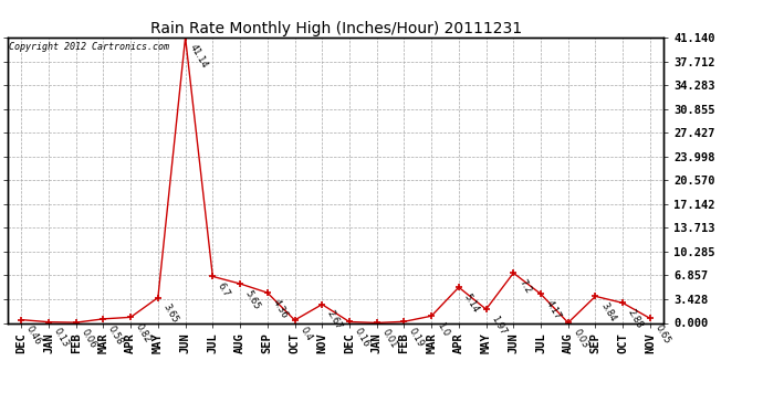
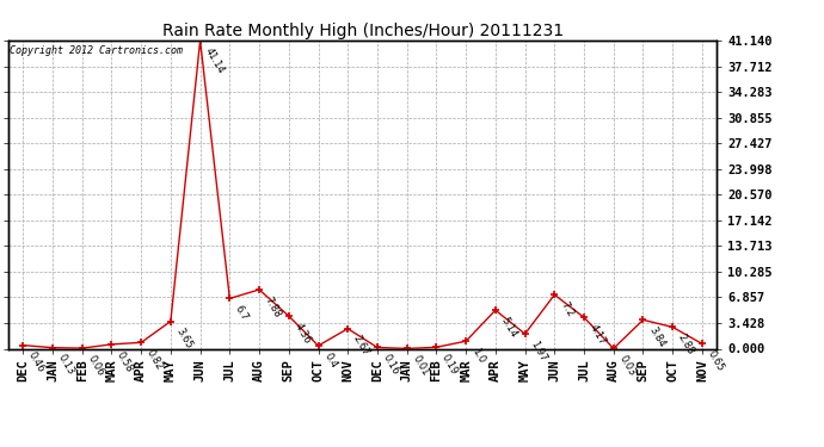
AUG: 5.65 -> 7.88
